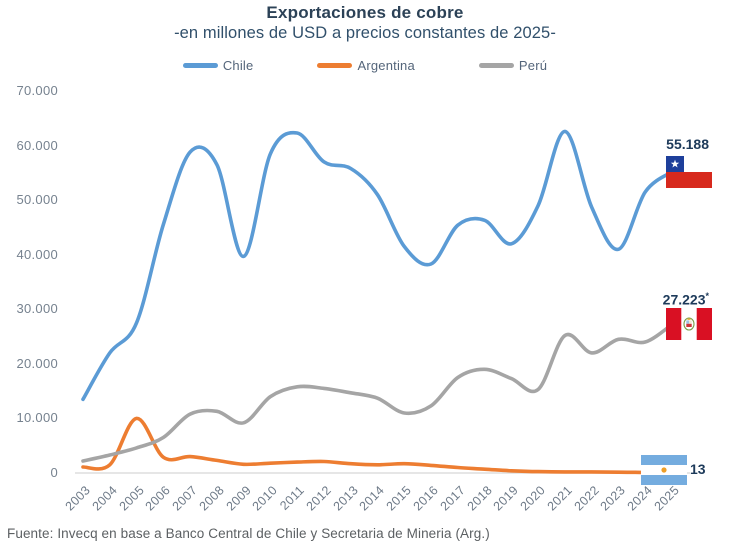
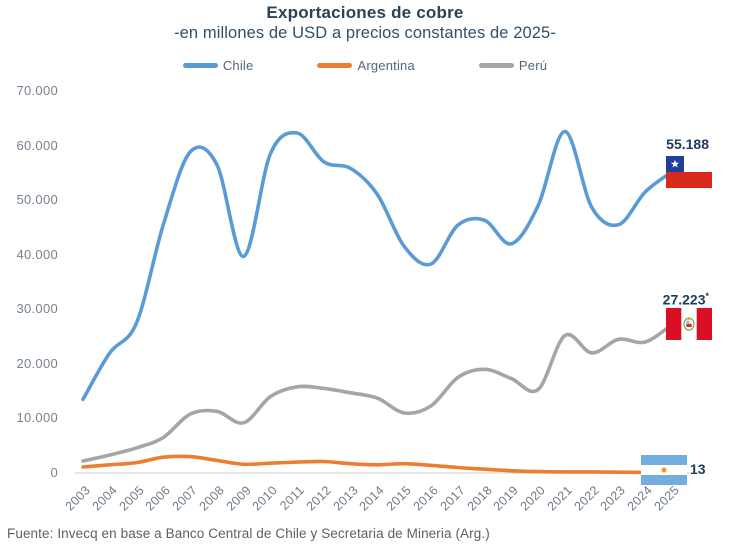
Argentina/2005: 10000 -> 2000
Chile/2023: 41000 -> 46000
